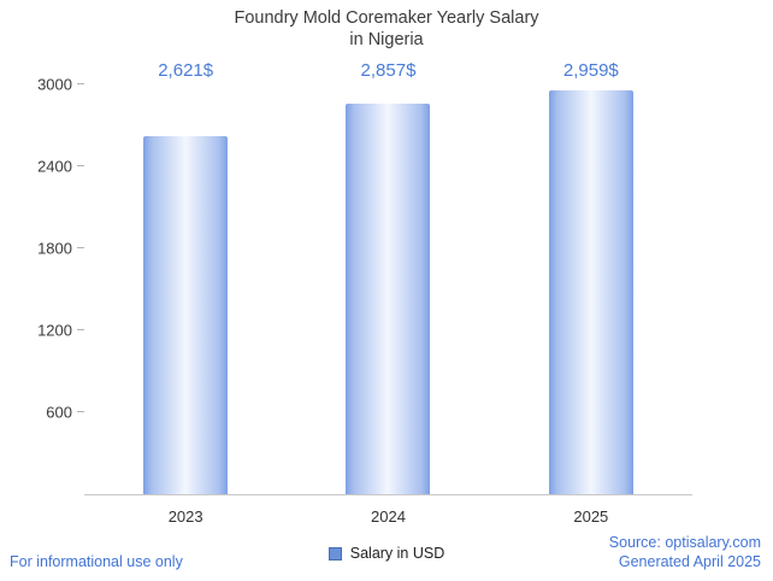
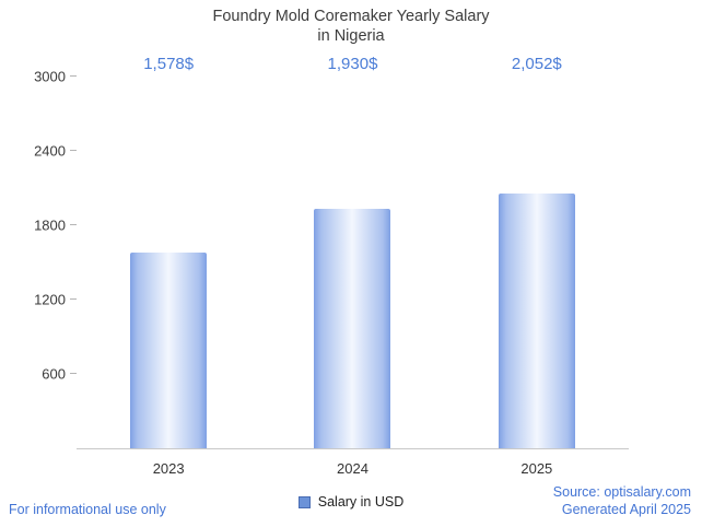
2023: 2,621 -> 1,578
2024: 2,857 -> 1,930
2025: 2,959 -> 2,052
